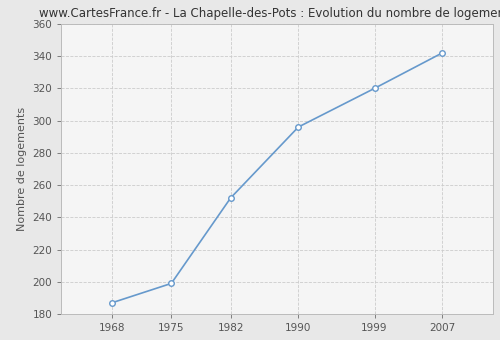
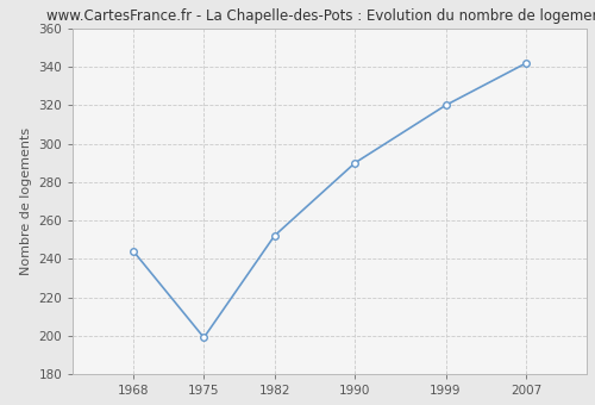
1968: 187 -> 244
1990: 296 -> 290
